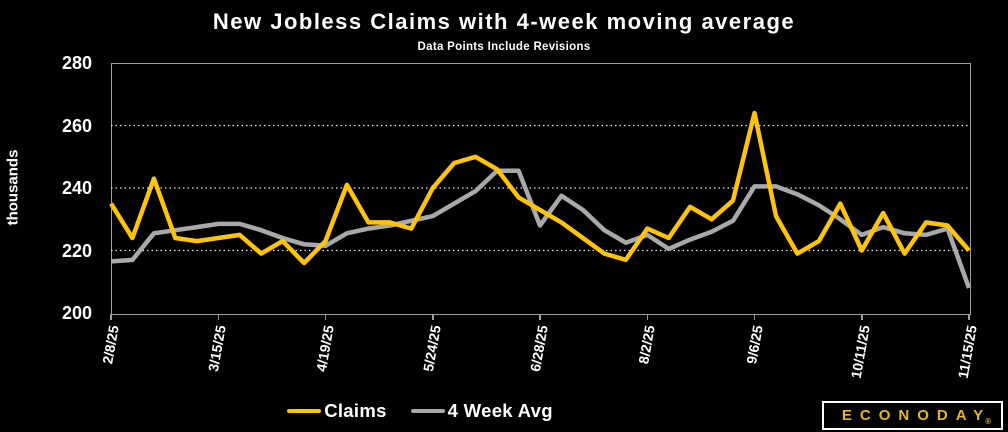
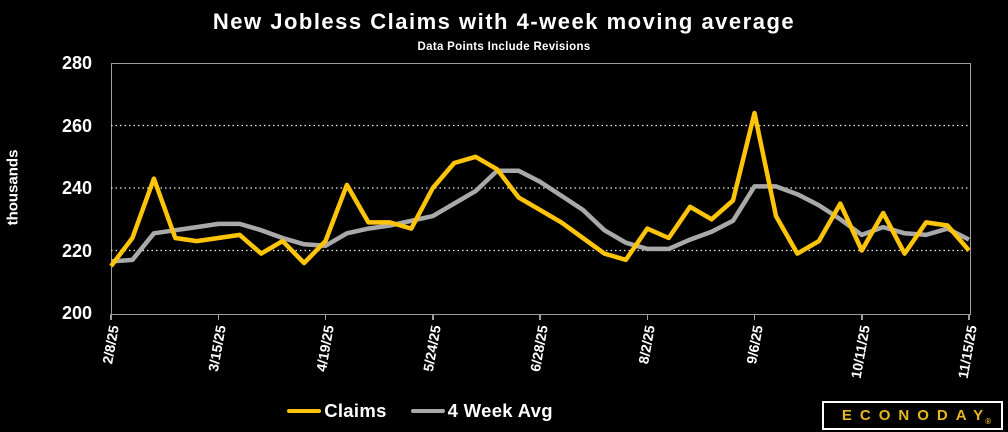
Claims/2/8/25: 235 -> 215
4 Week Avg/6/28/25: 228 -> 242
4 Week Avg/8/2/25: 225 -> 220
4 Week Avg/11/15/25: 208 -> 224
